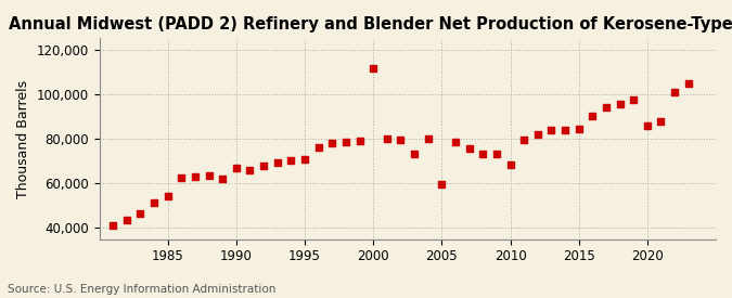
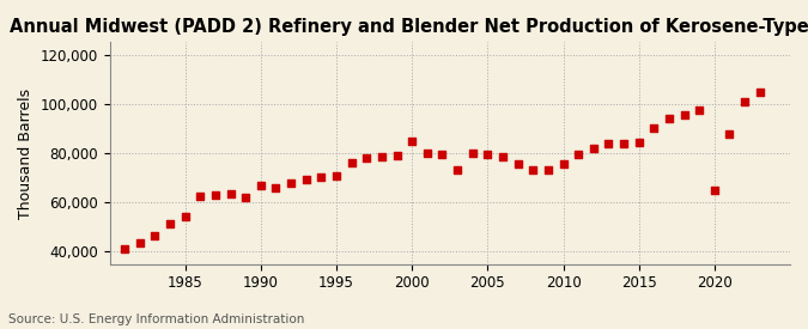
2000: 111,500 -> 85,000
2005: 59,500 -> 79,500
2010: 68,500 -> 75,500
2020: 86,000 -> 65,000
